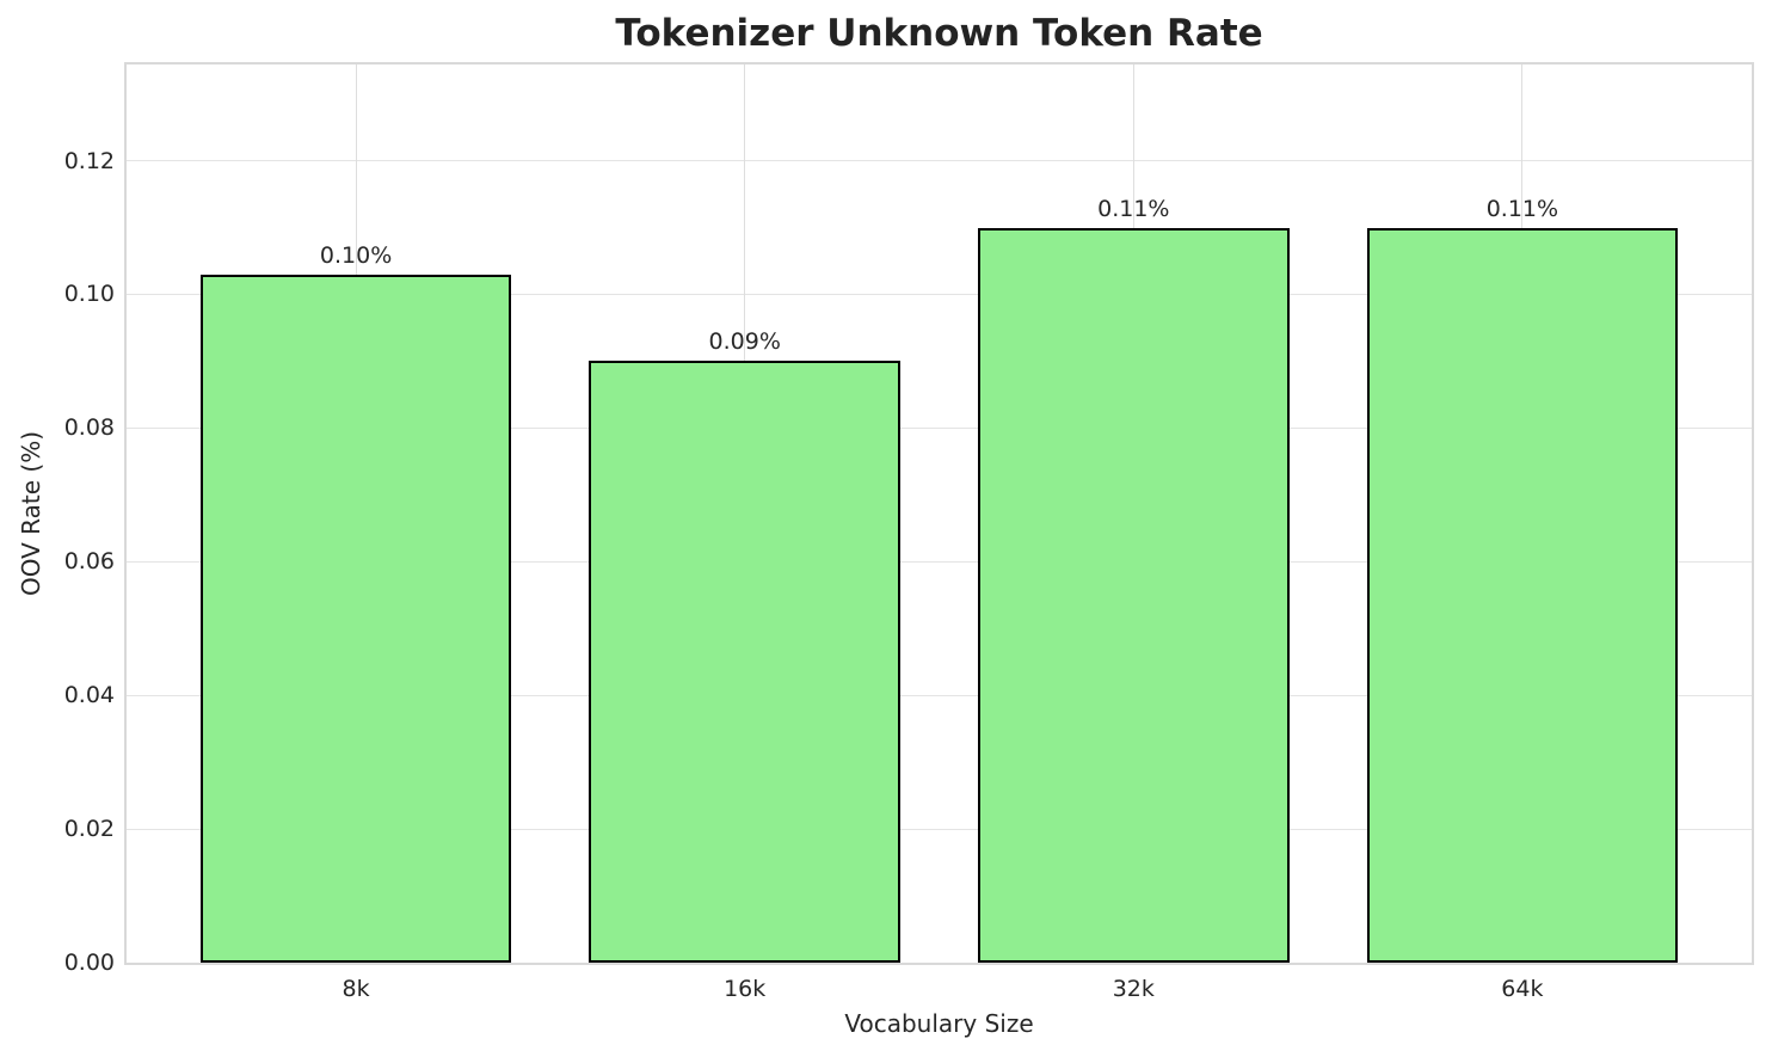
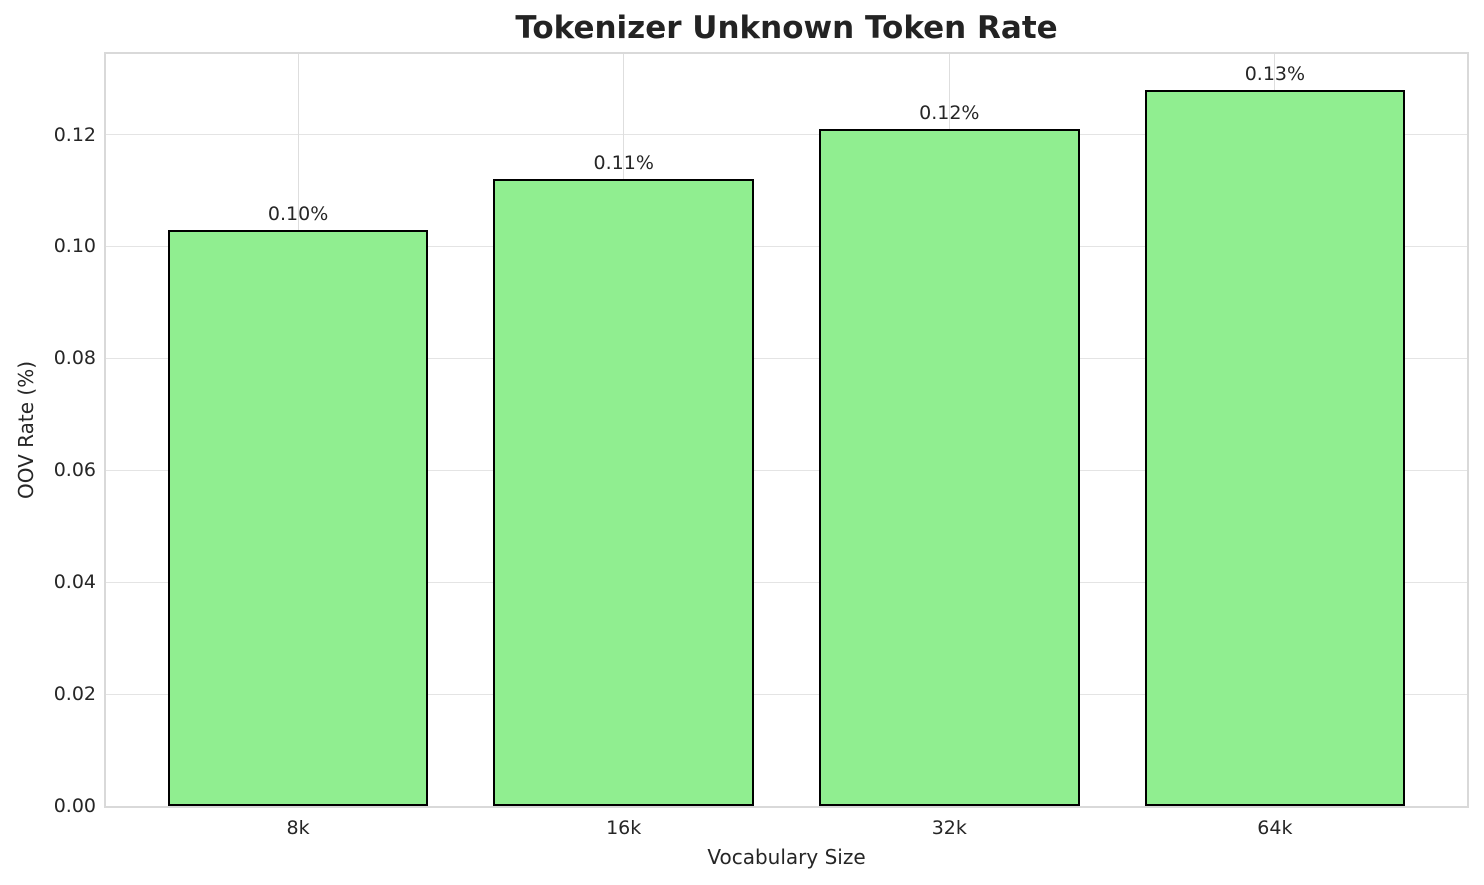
16k: 0.09% -> 0.11%
32k: 0.11% -> 0.12%
64k: 0.11% -> 0.13%
